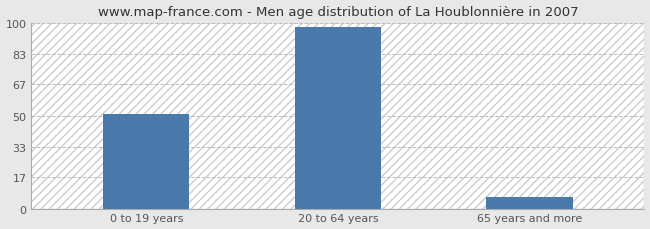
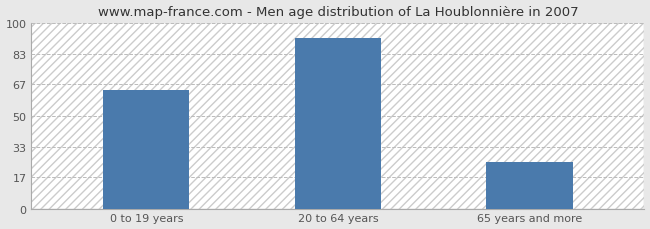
0 to 19 years: 51 -> 64
20 to 64 years: 98 -> 92
65 years and more: 6 -> 25
